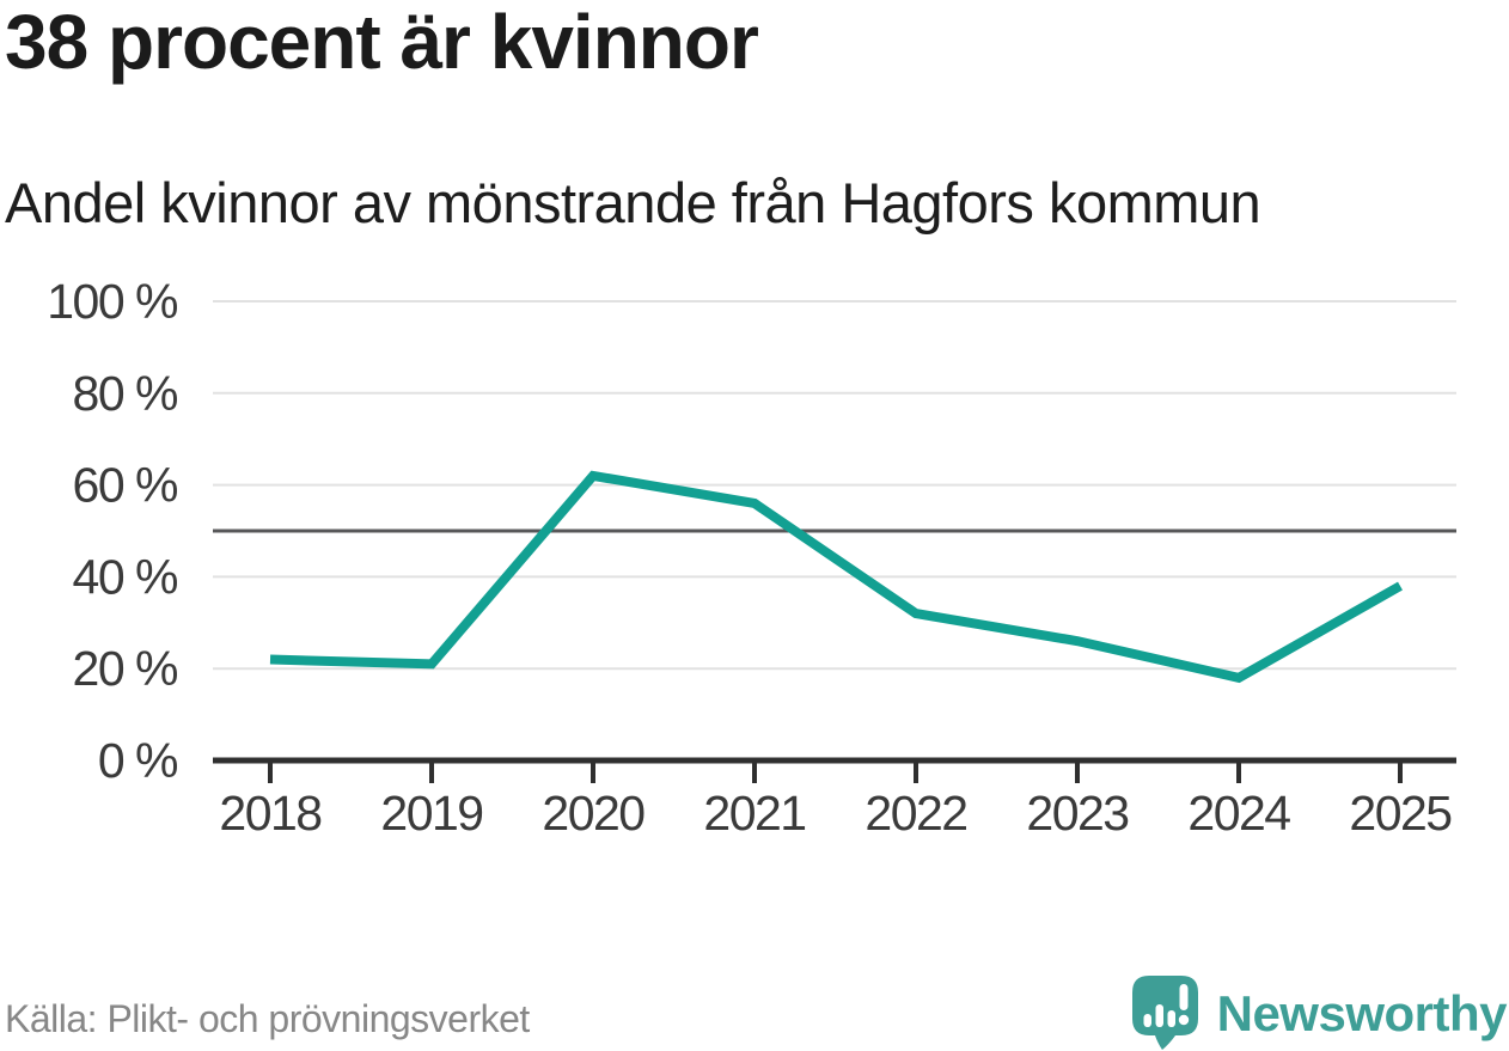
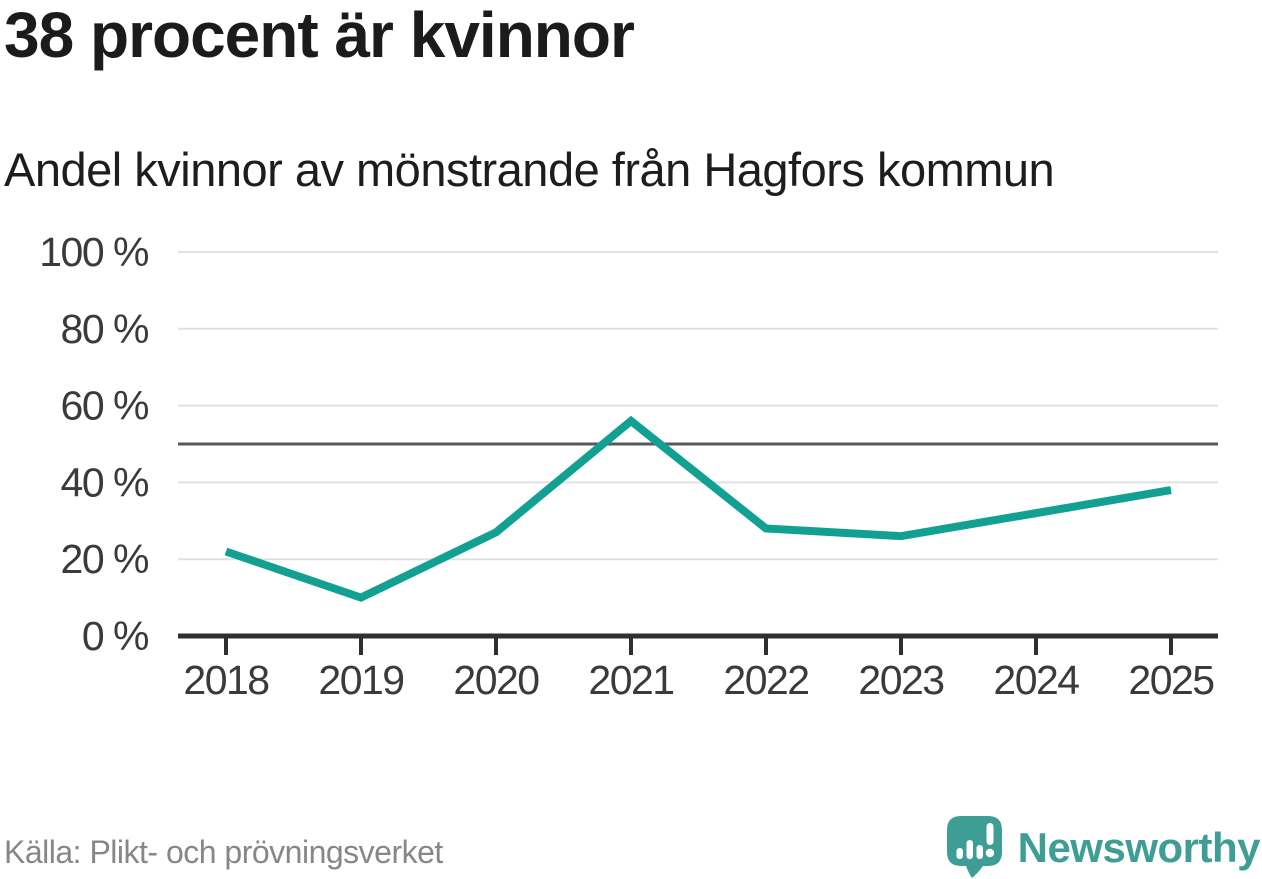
2019: 21% -> 10%
2020: 62% -> 27%
2022: 32% -> 28%
2024: 18% -> 32%
